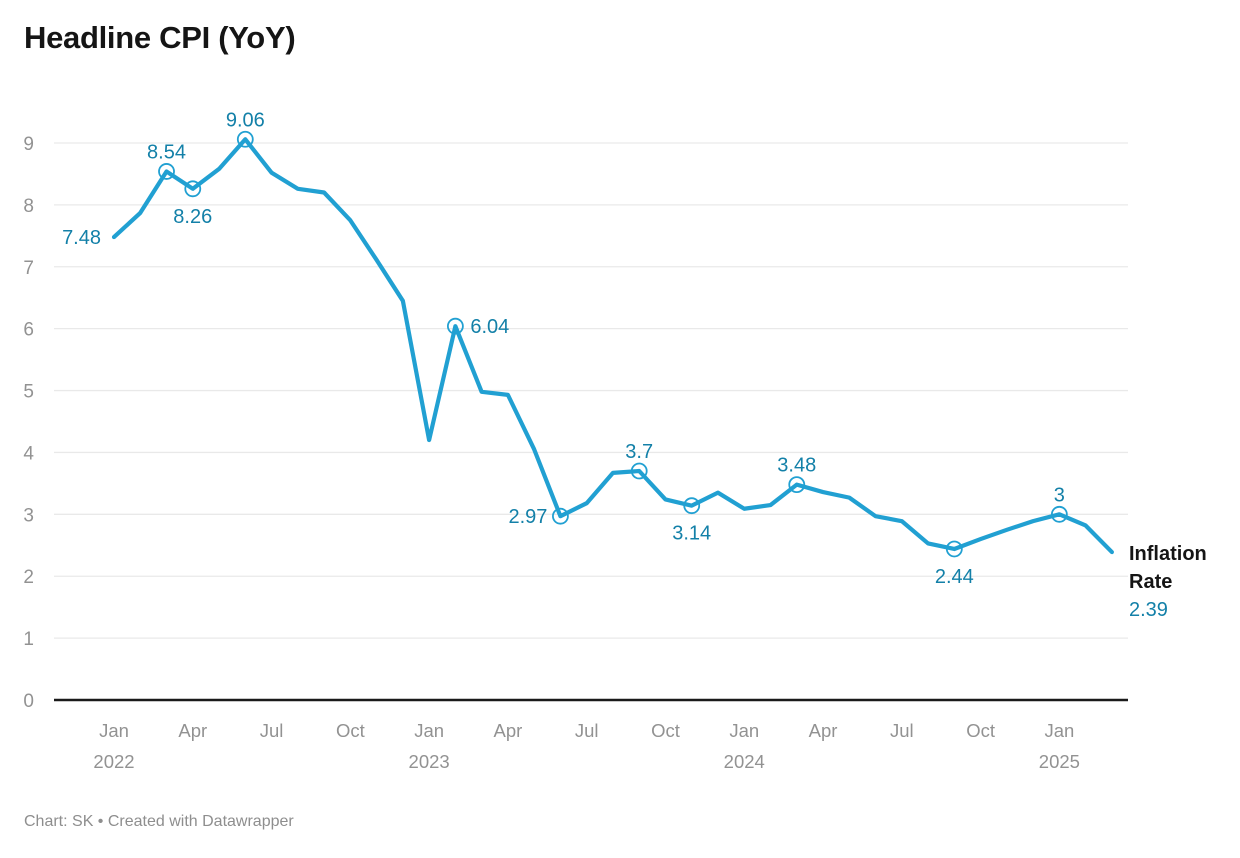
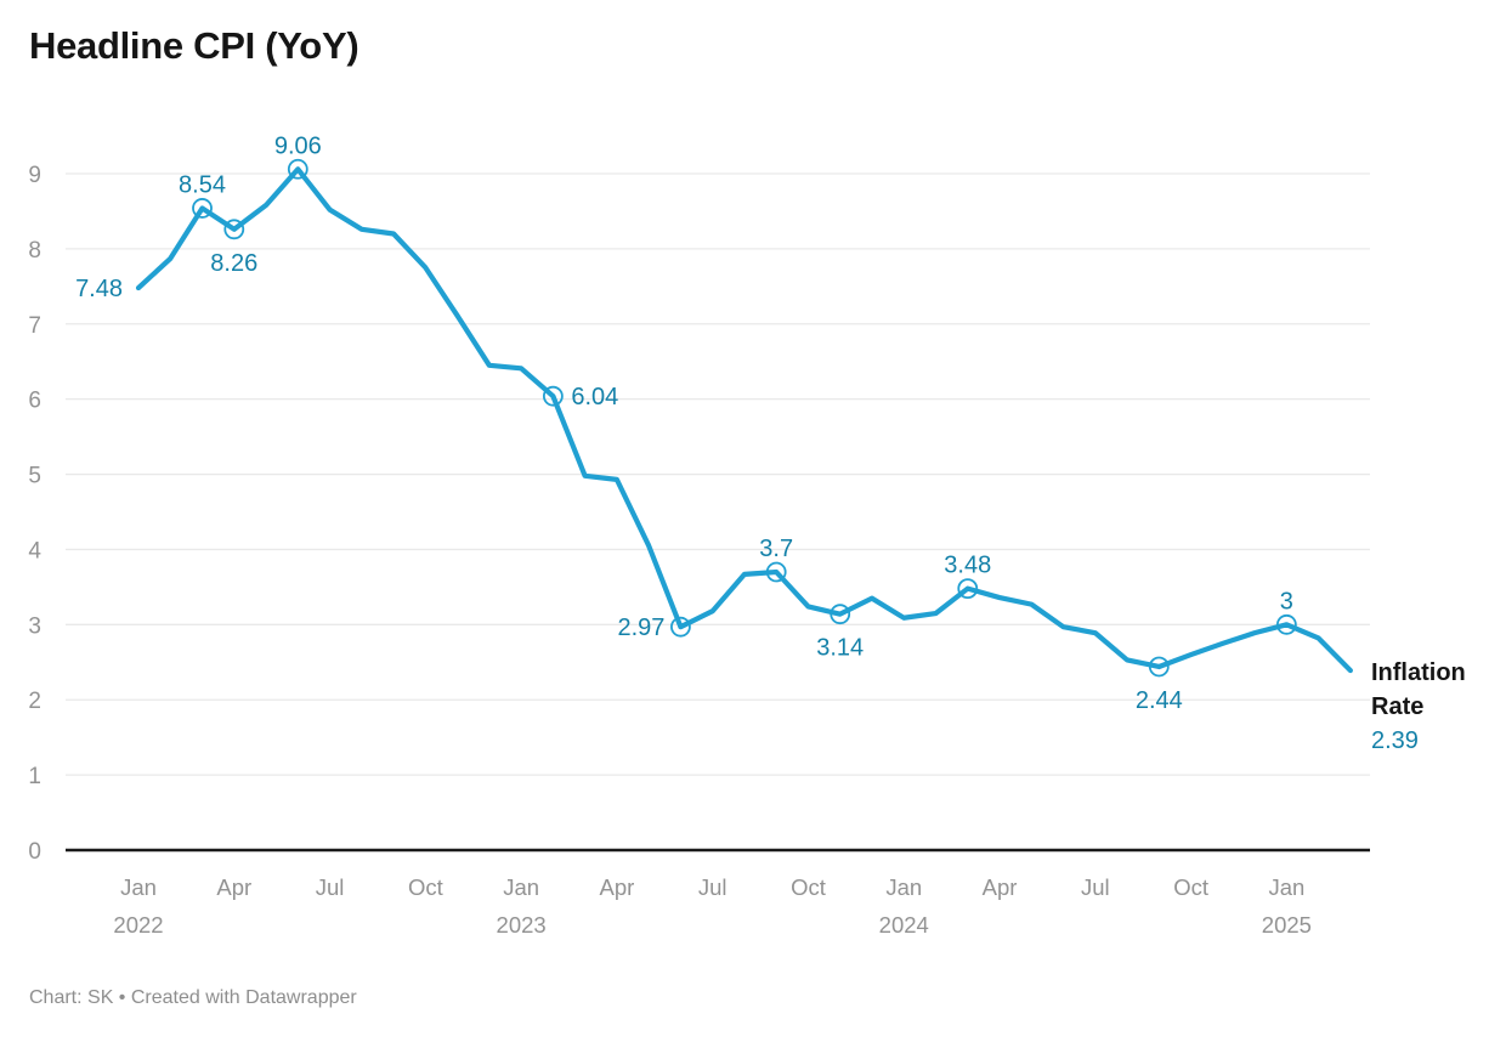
Jan 2023: 4.2 -> 6.4
